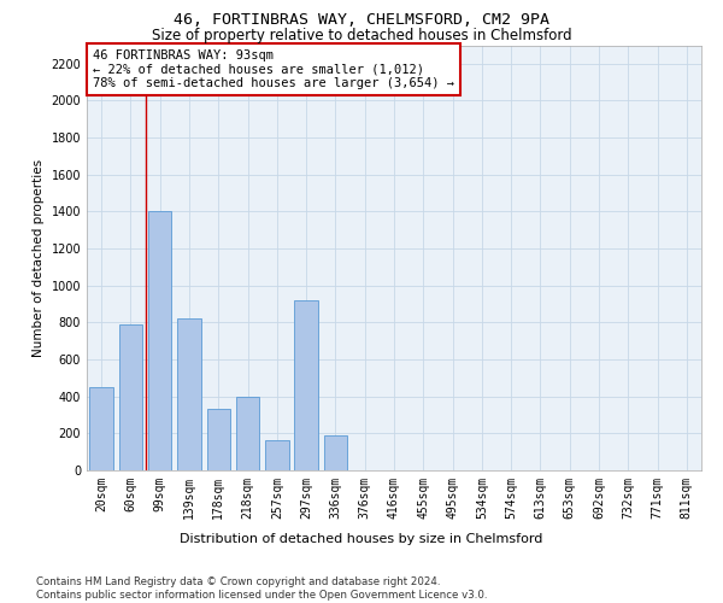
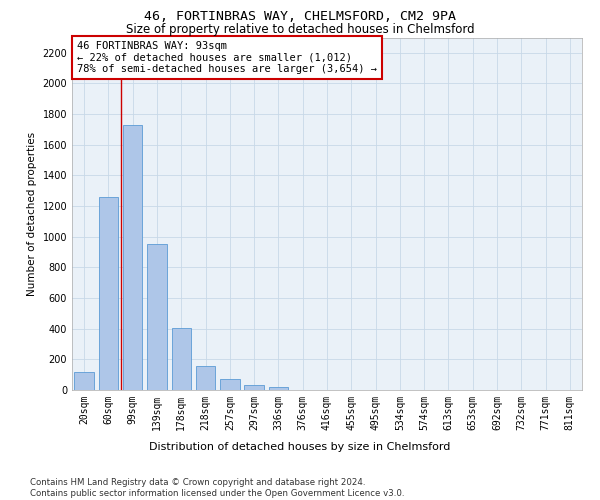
20sqm: 450 -> 120
60sqm: 790 -> 1260
99sqm: 1400 -> 1730
139sqm: 820 -> 950
178sqm: 330 -> 400
218sqm: 400 -> 160
257sqm: 160 -> 80
297sqm: 920 -> 40
336sqm: 190 -> 20
